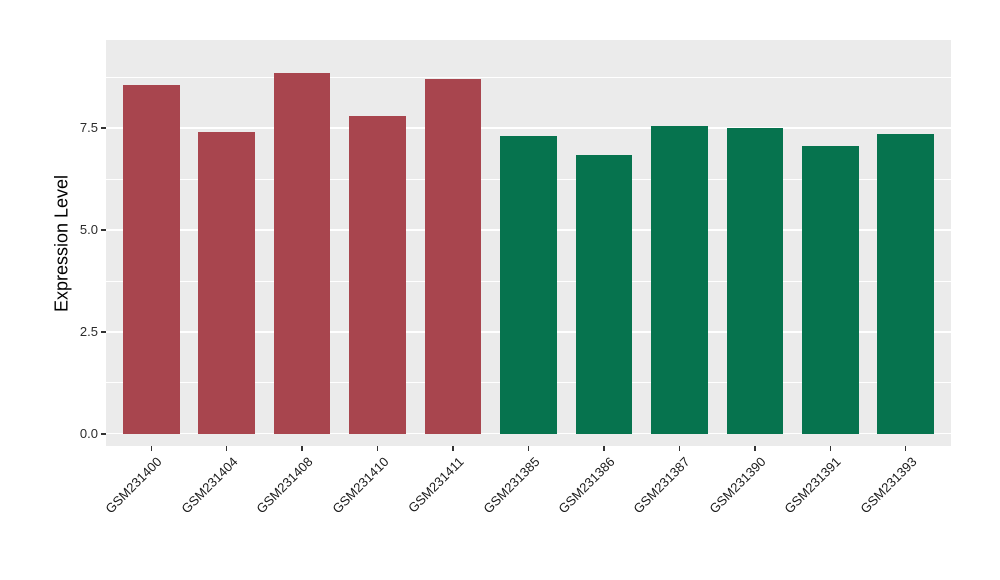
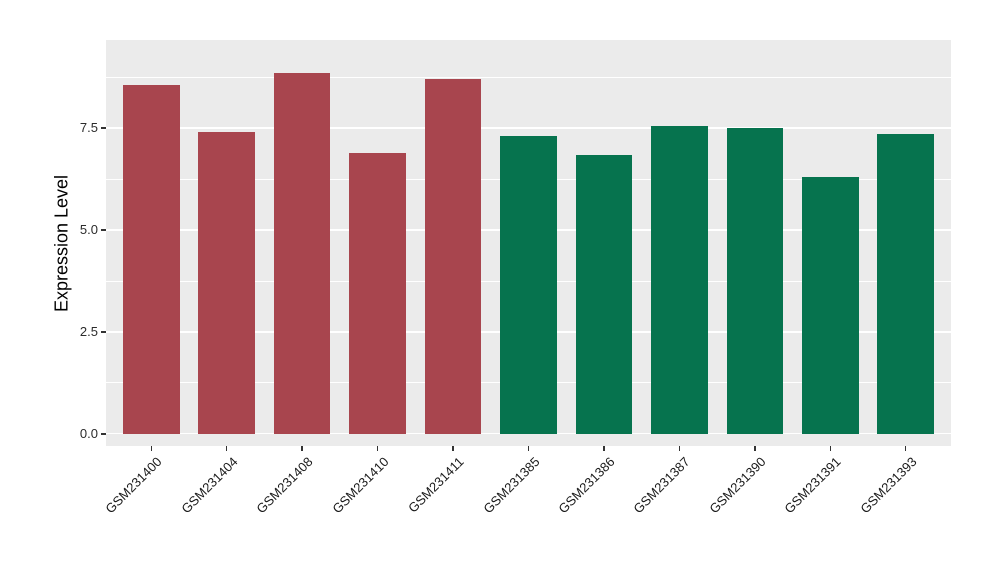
GSM231410: 7.8 -> 6.9
GSM231391: 7.0 -> 6.3
